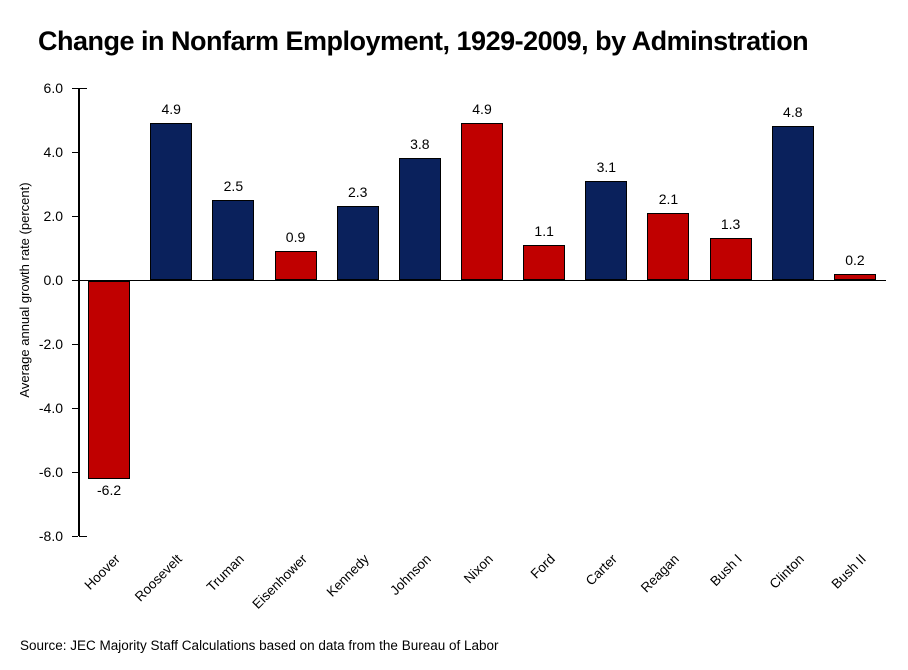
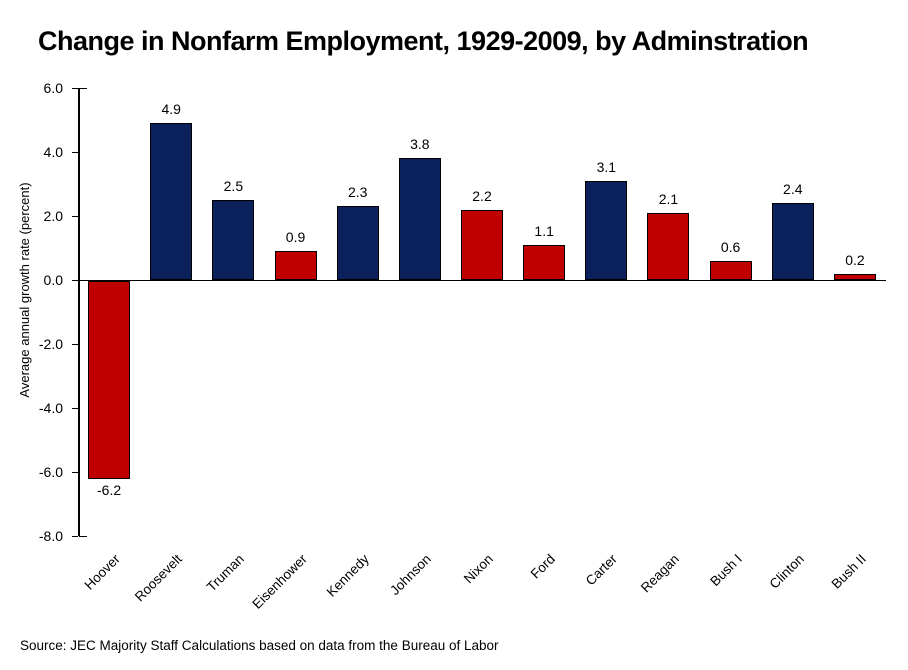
Nixon: 4.9 -> 2.2
Bush I: 1.3 -> 0.6
Clinton: 4.8 -> 2.4
